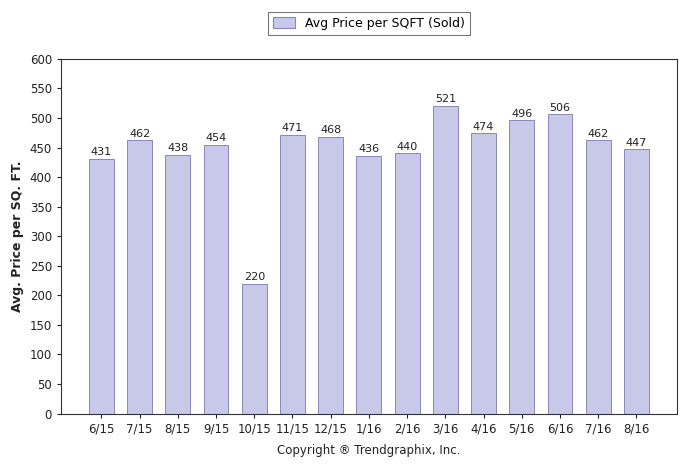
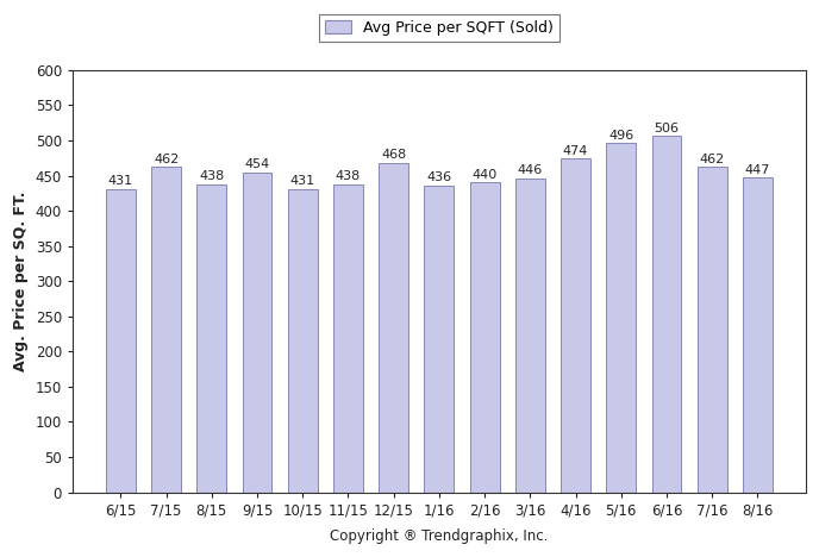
10/15: 220 -> 431
11/15: 471 -> 438
3/16: 521 -> 446
